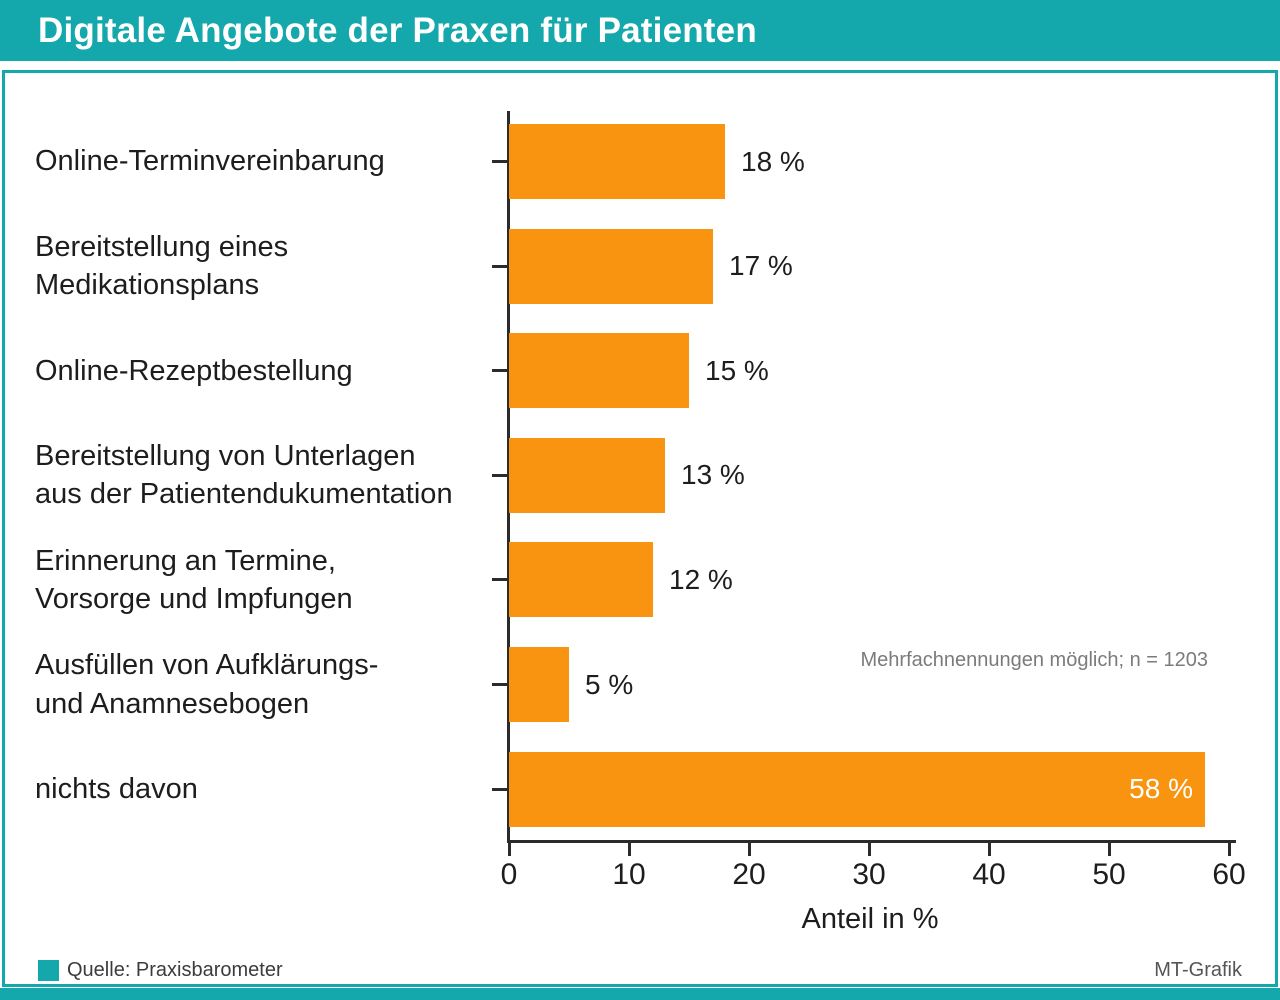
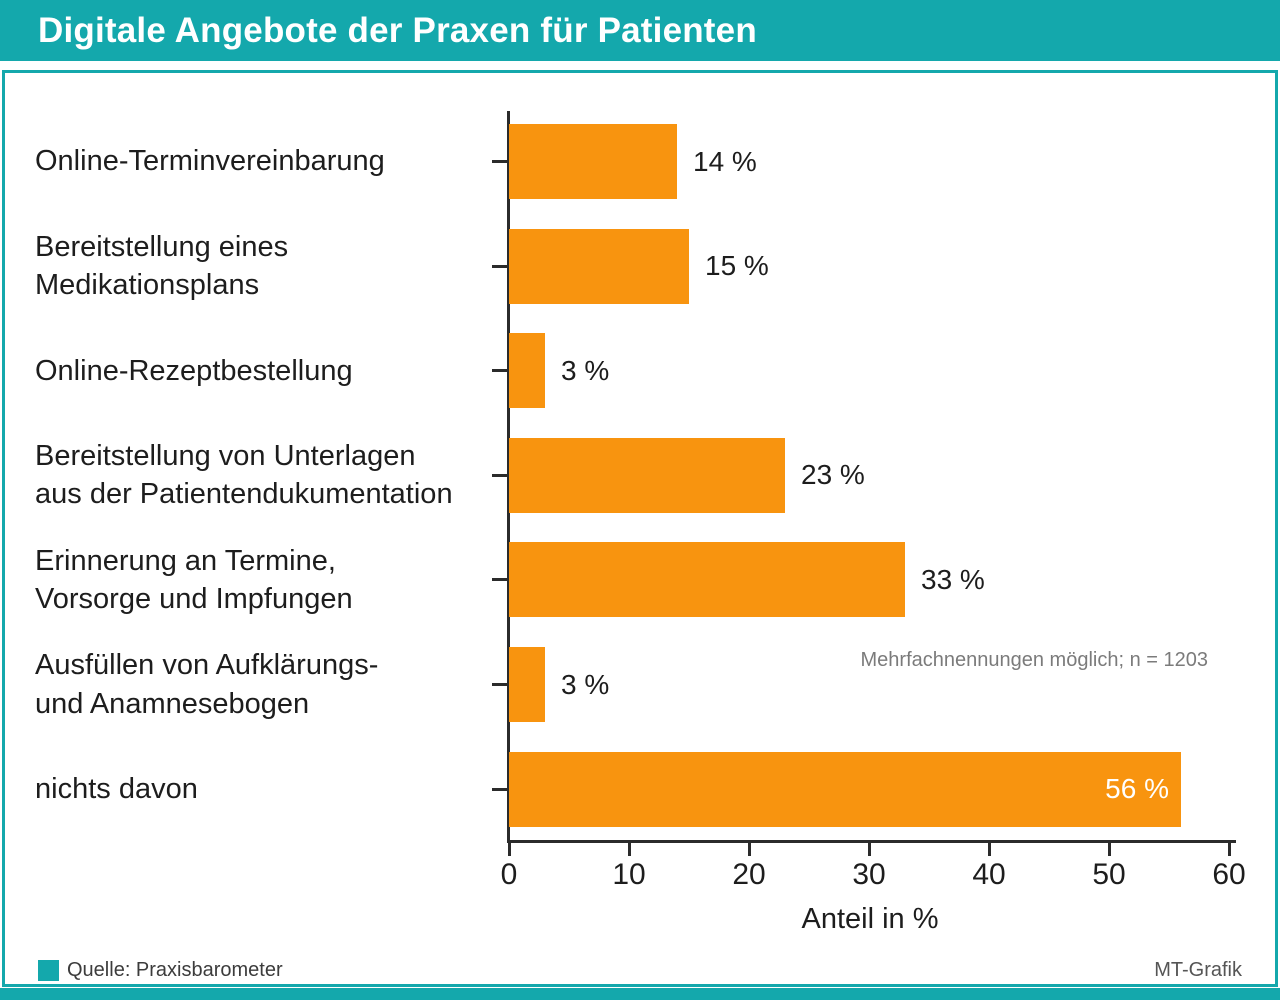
Online-Terminvereinbarung: 18 -> 14
Bereitstellung eines Medikationsplans: 17 -> 15
Online-Rezeptbestellung: 15 -> 3
Bereitstellung von Unterlagen aus der Patientendukumentation: 13 -> 23
Erinnerung an Termine, Vorsorge und Impfungen: 12 -> 33
Ausfüllen von Aufklärungs- und Anamnesebogen: 5 -> 3
nichts davon: 58 -> 56
